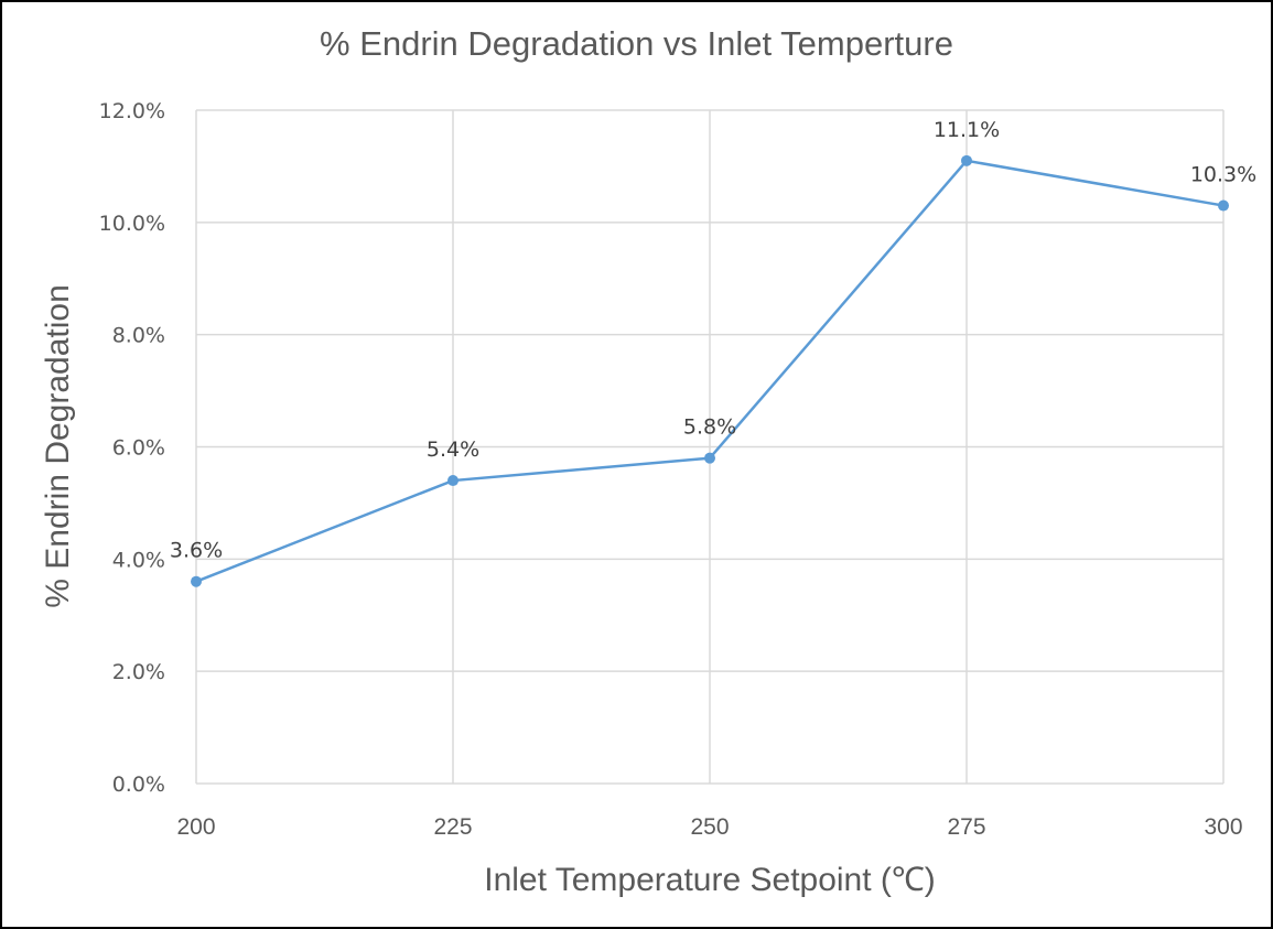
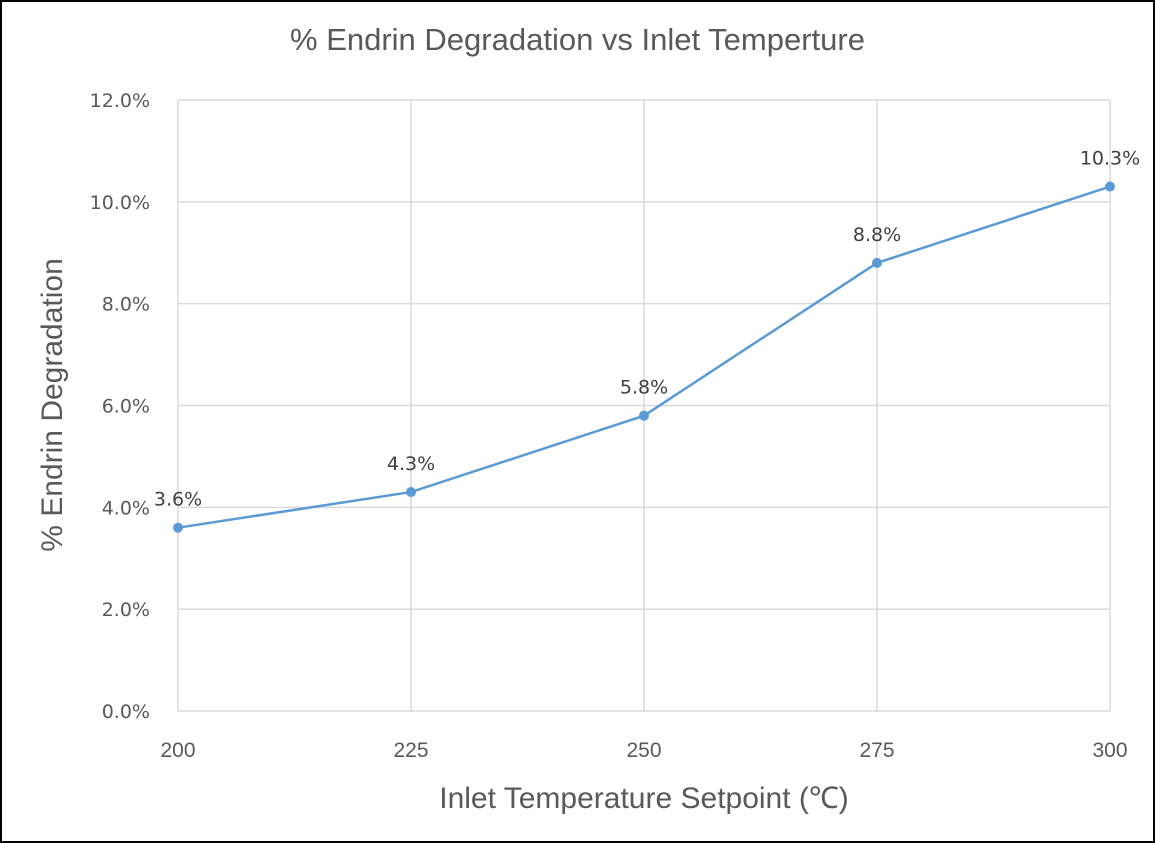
225: 5.4% -> 4.3%
275: 11.1% -> 8.8%
